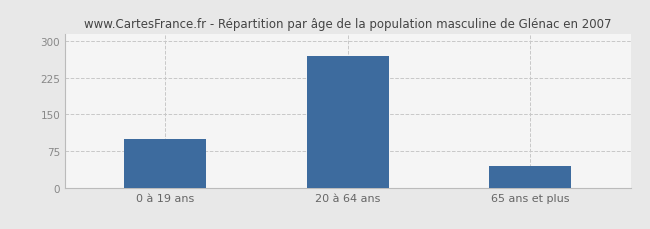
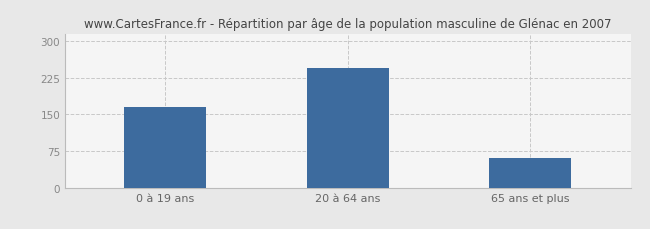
0 à 19 ans: 100 -> 165
20 à 64 ans: 270 -> 245
65 ans et plus: 45 -> 60
